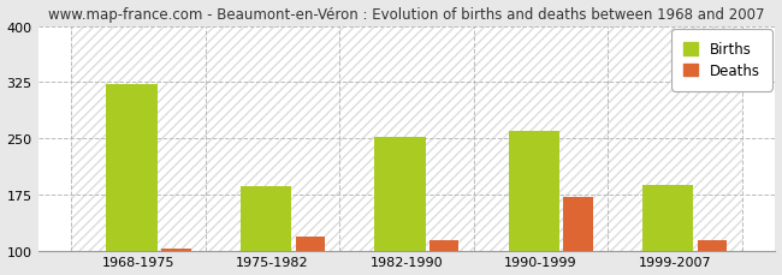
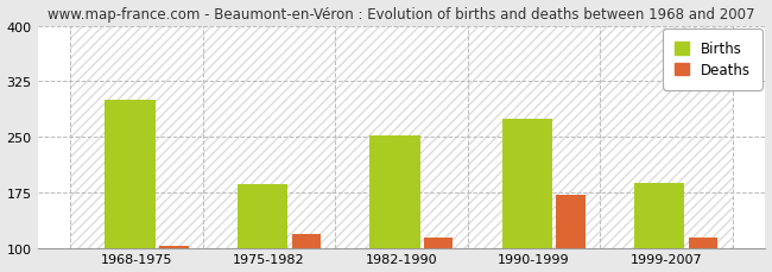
Births/1968-1975: 323 -> 300
Births/1990-1999: 260 -> 274
